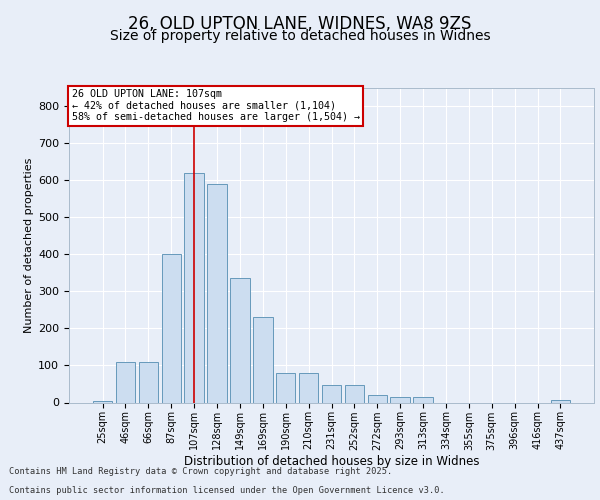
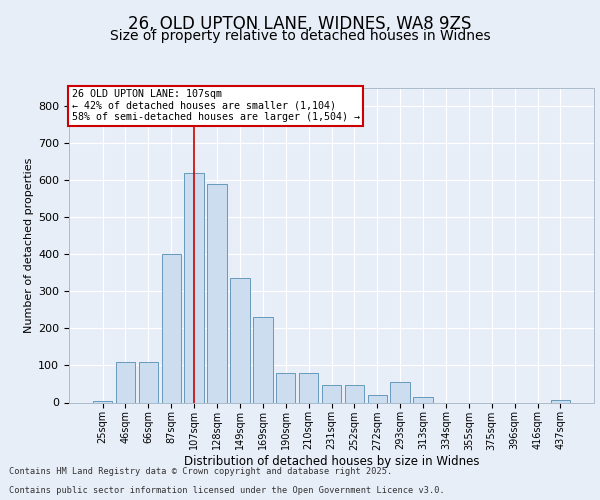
293sqm: 15 -> 55
